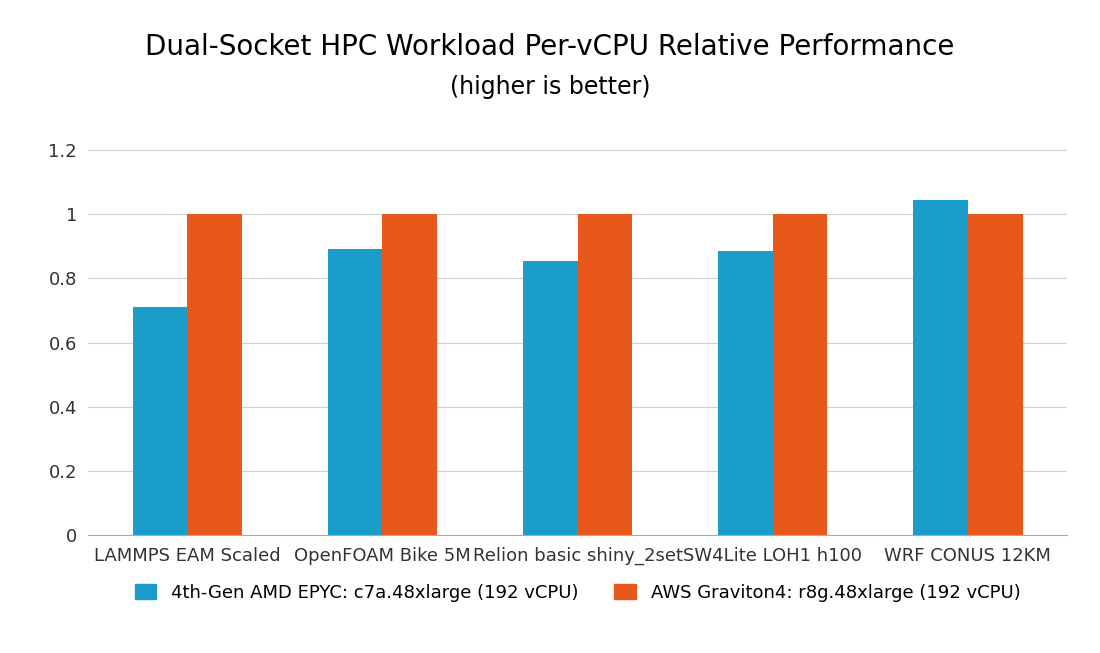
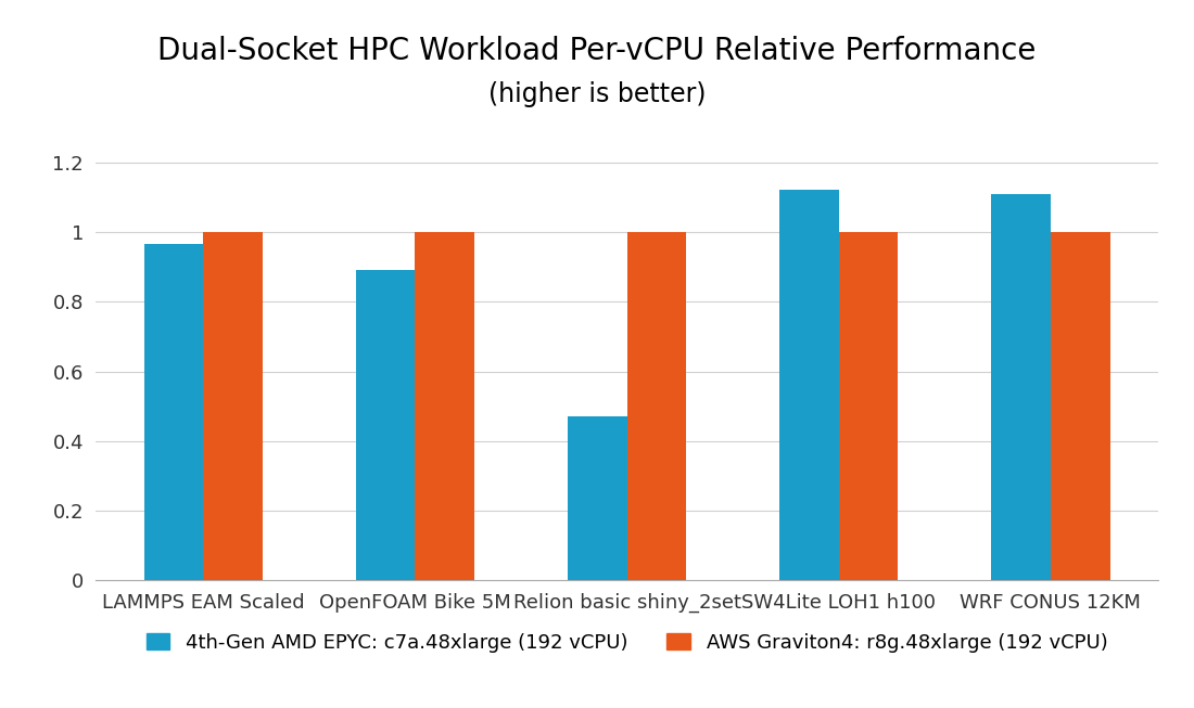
4th-Gen AMD EPYC: c7a.48xlarge (192 vCPU)/LAMMPS EAM Scaled: 0.710 -> 0.965
4th-Gen AMD EPYC: c7a.48xlarge (192 vCPU)/Relion basic shiny_2set: 0.855 -> 0.470
4th-Gen AMD EPYC: c7a.48xlarge (192 vCPU)/SW4Lite LOH1 h100: 0.885 -> 1.120
4th-Gen AMD EPYC: c7a.48xlarge (192 vCPU)/WRF CONUS 12KM: 1.045 -> 1.110
